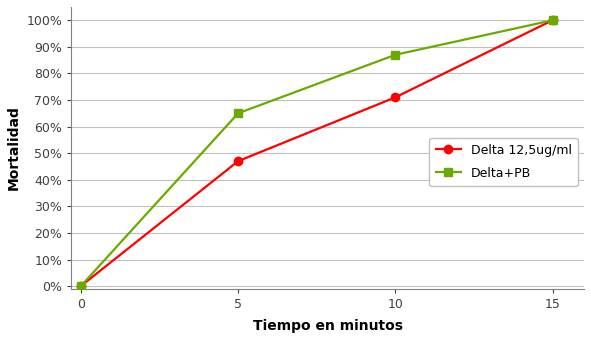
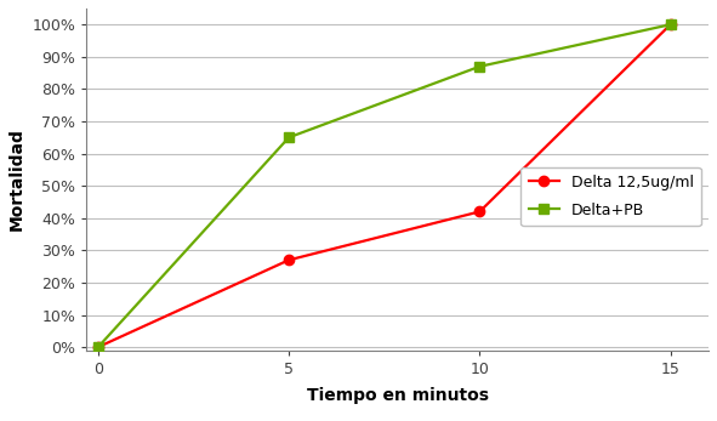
Delta 12,5ug/ml/5: 47% -> 27%
Delta 12,5ug/ml/10: 71% -> 42%
